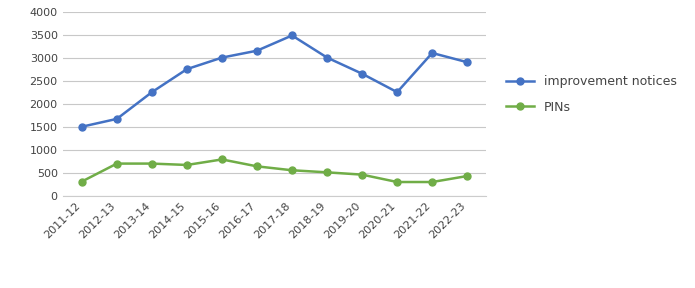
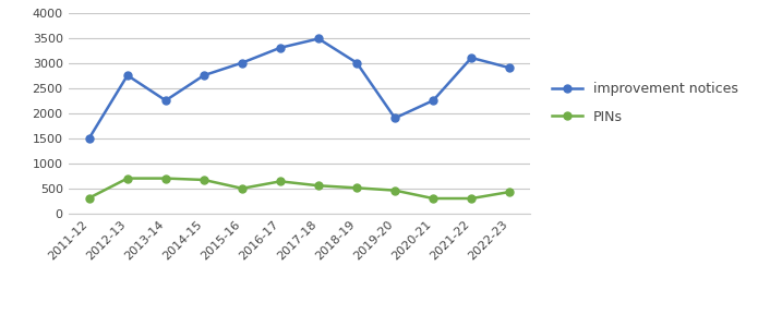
improvement notices/2012-13: 1670 -> 2750
PINs/2015-16: 790 -> 500
improvement notices/2016-17: 3150 -> 3300
improvement notices/2019-20: 2650 -> 1900
